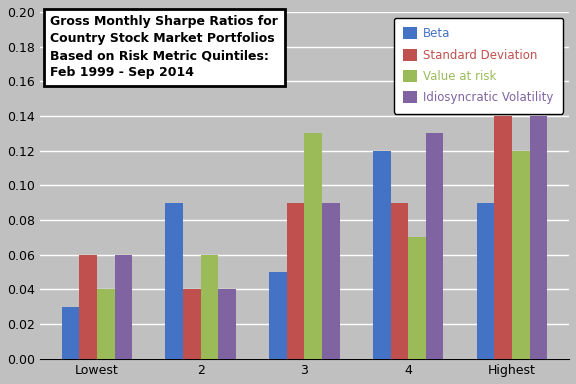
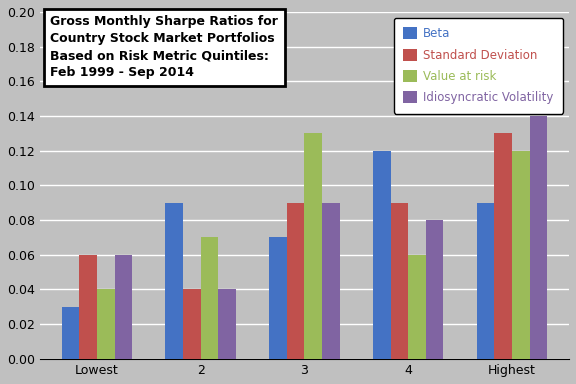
Value at risk/2: 0.06 -> 0.07
Beta/3: 0.05 -> 0.07
Value at risk/4: 0.07 -> 0.06
Idiosyncratic Volatility/4: 0.13 -> 0.08
Standard Deviation/Highest: 0.14 -> 0.13
